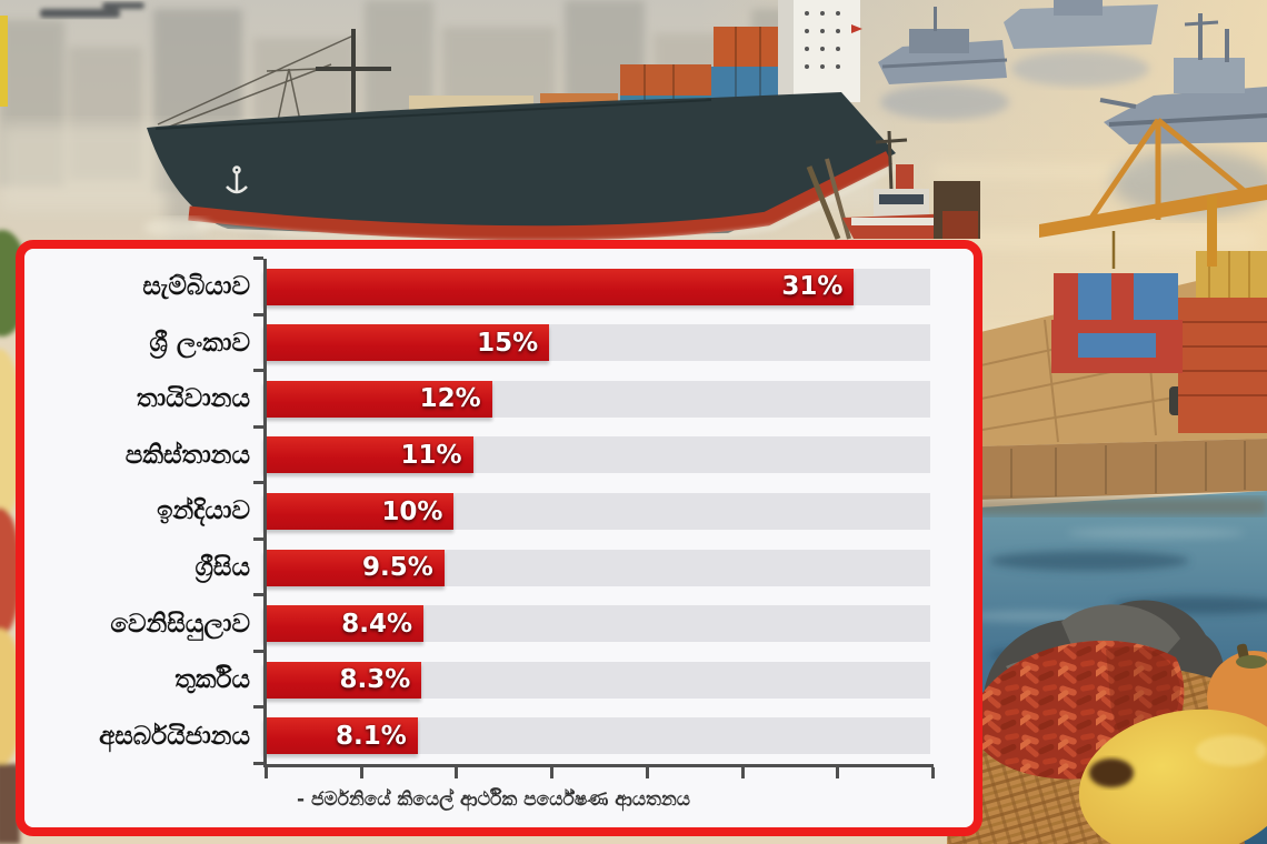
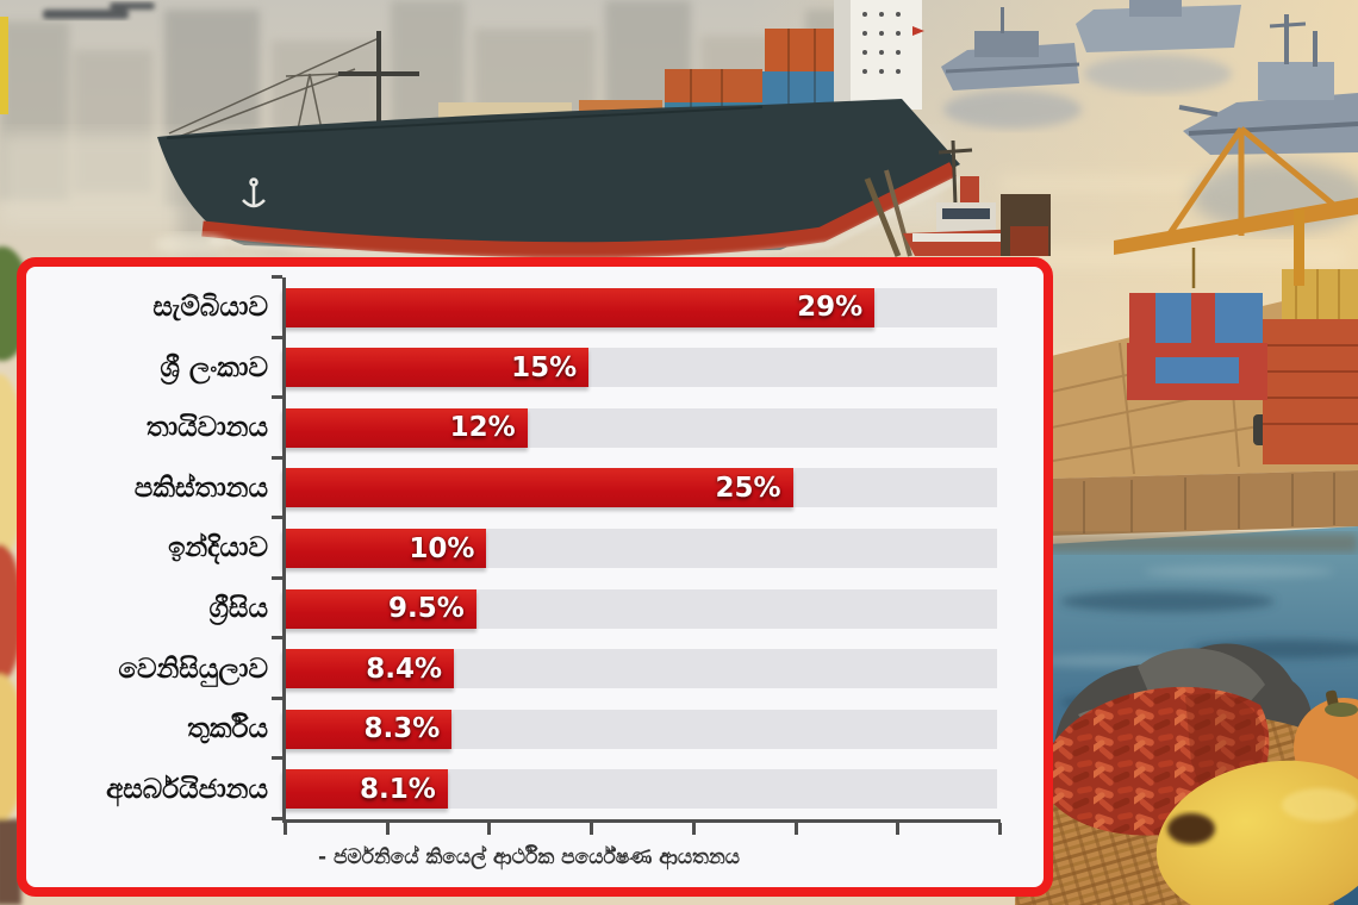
සැම්බියාව: 31% -> 29%
පකිස්තානය: 11% -> 25%
